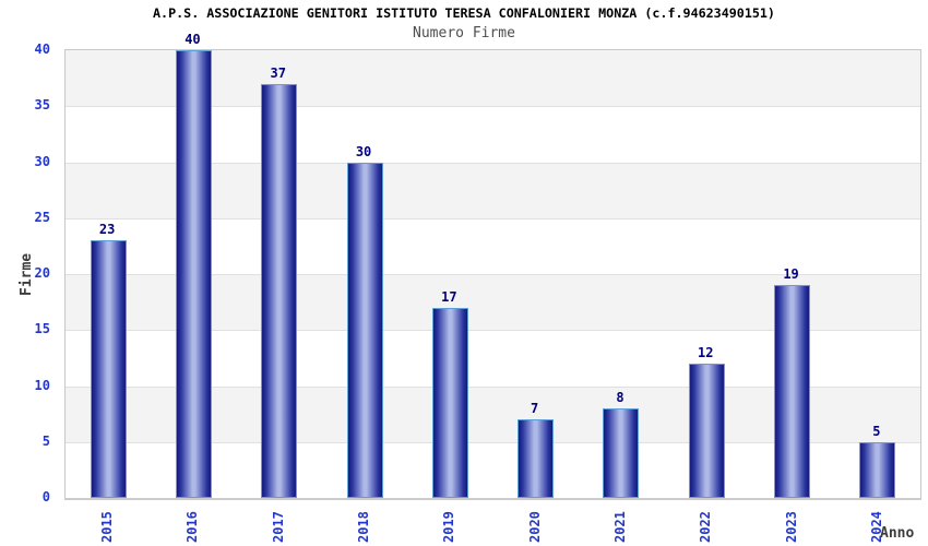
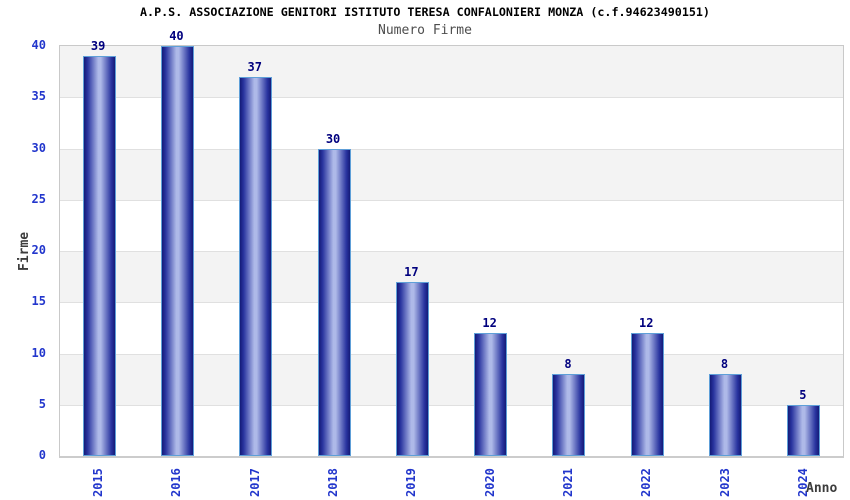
2015: 23 -> 39
2020: 7 -> 12
2023: 19 -> 8
